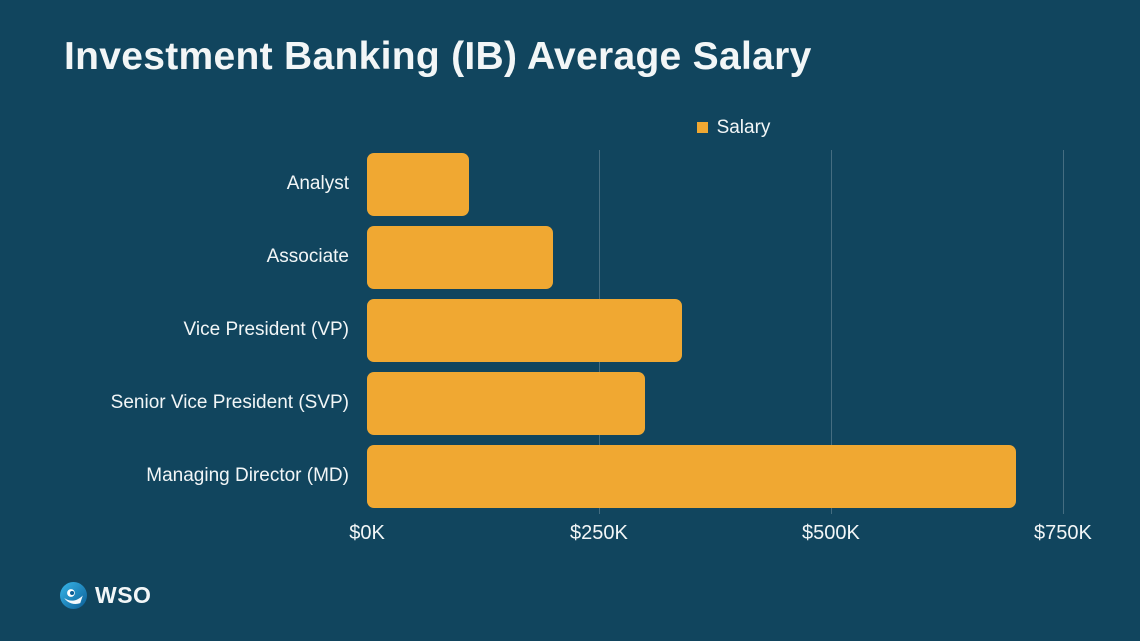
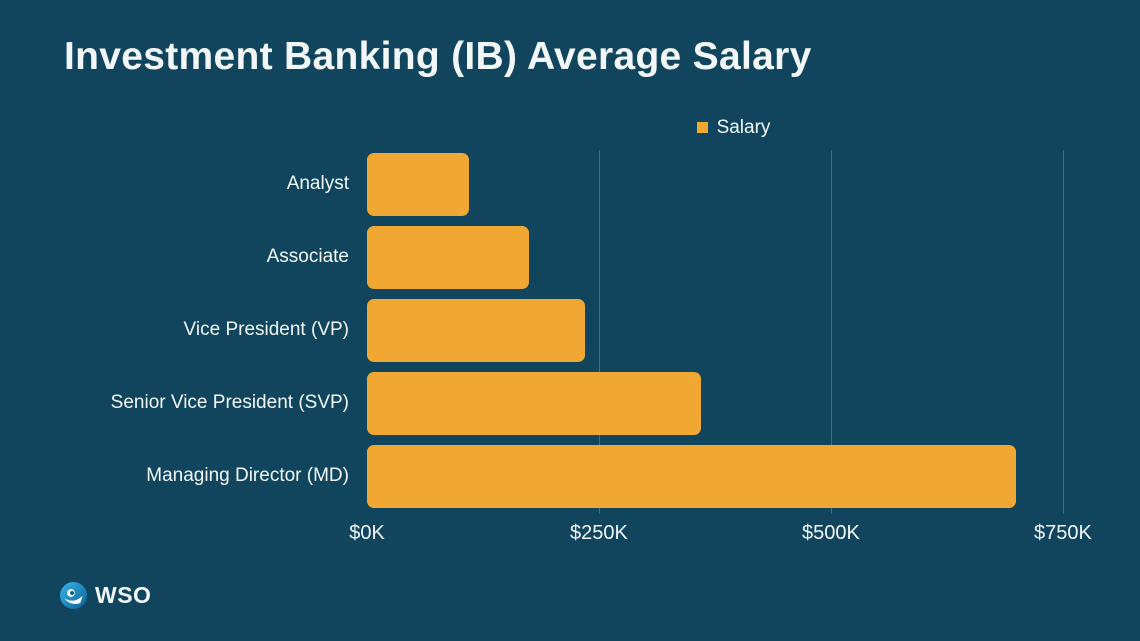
Associate: $200K -> $180K
Vice President (VP): $340K -> $240K
Senior Vice President (SVP): $300K -> $360K
